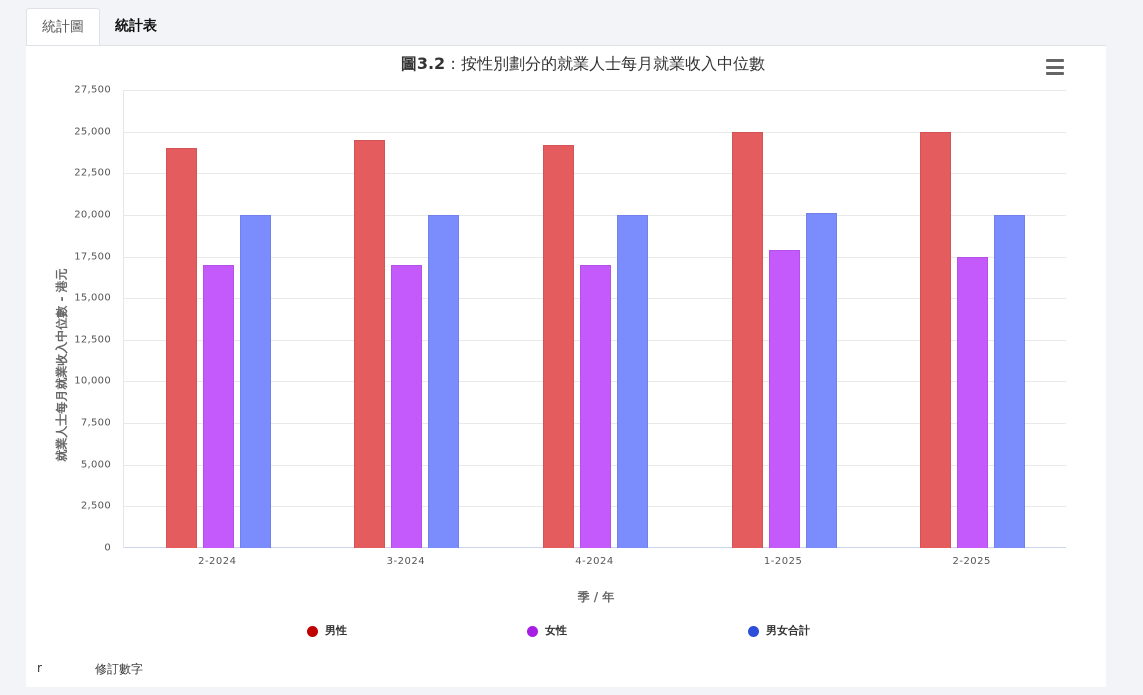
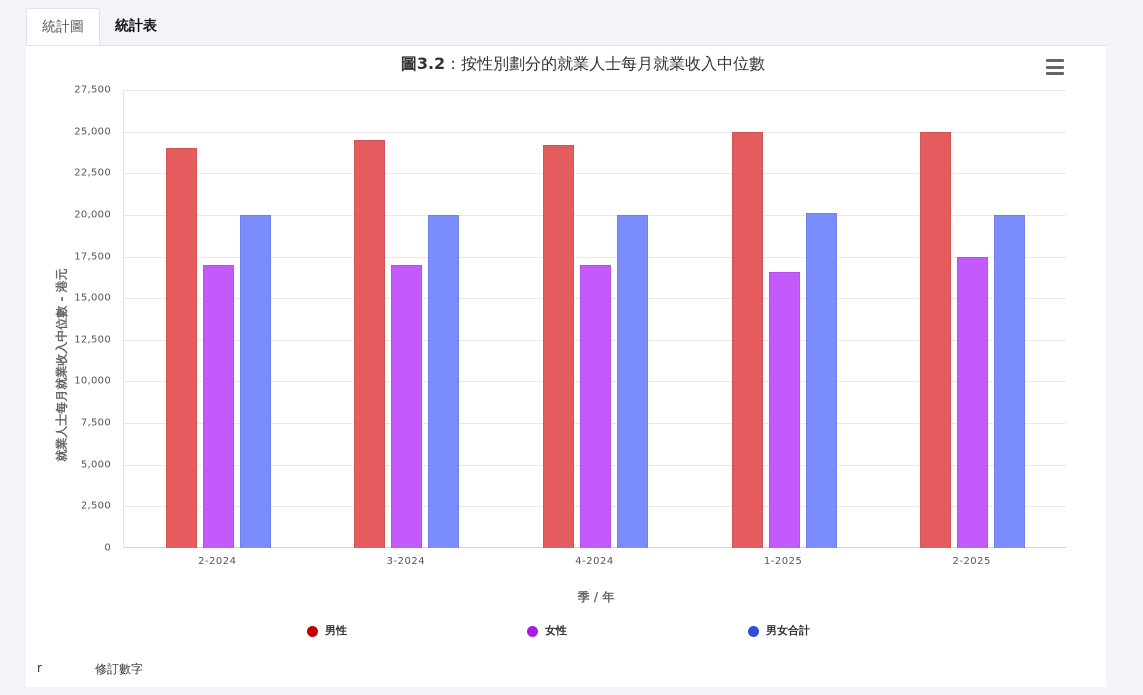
女性/1-2025: 17900 -> 16600
